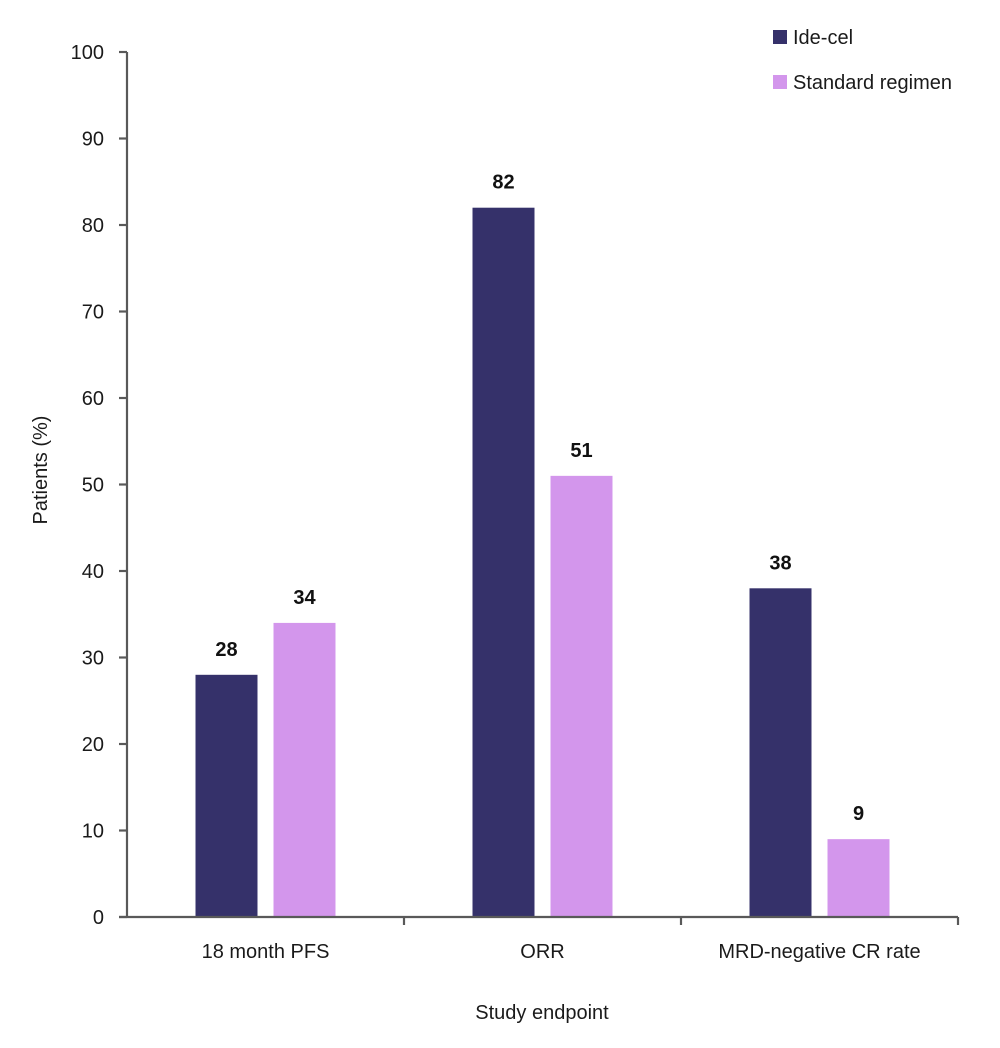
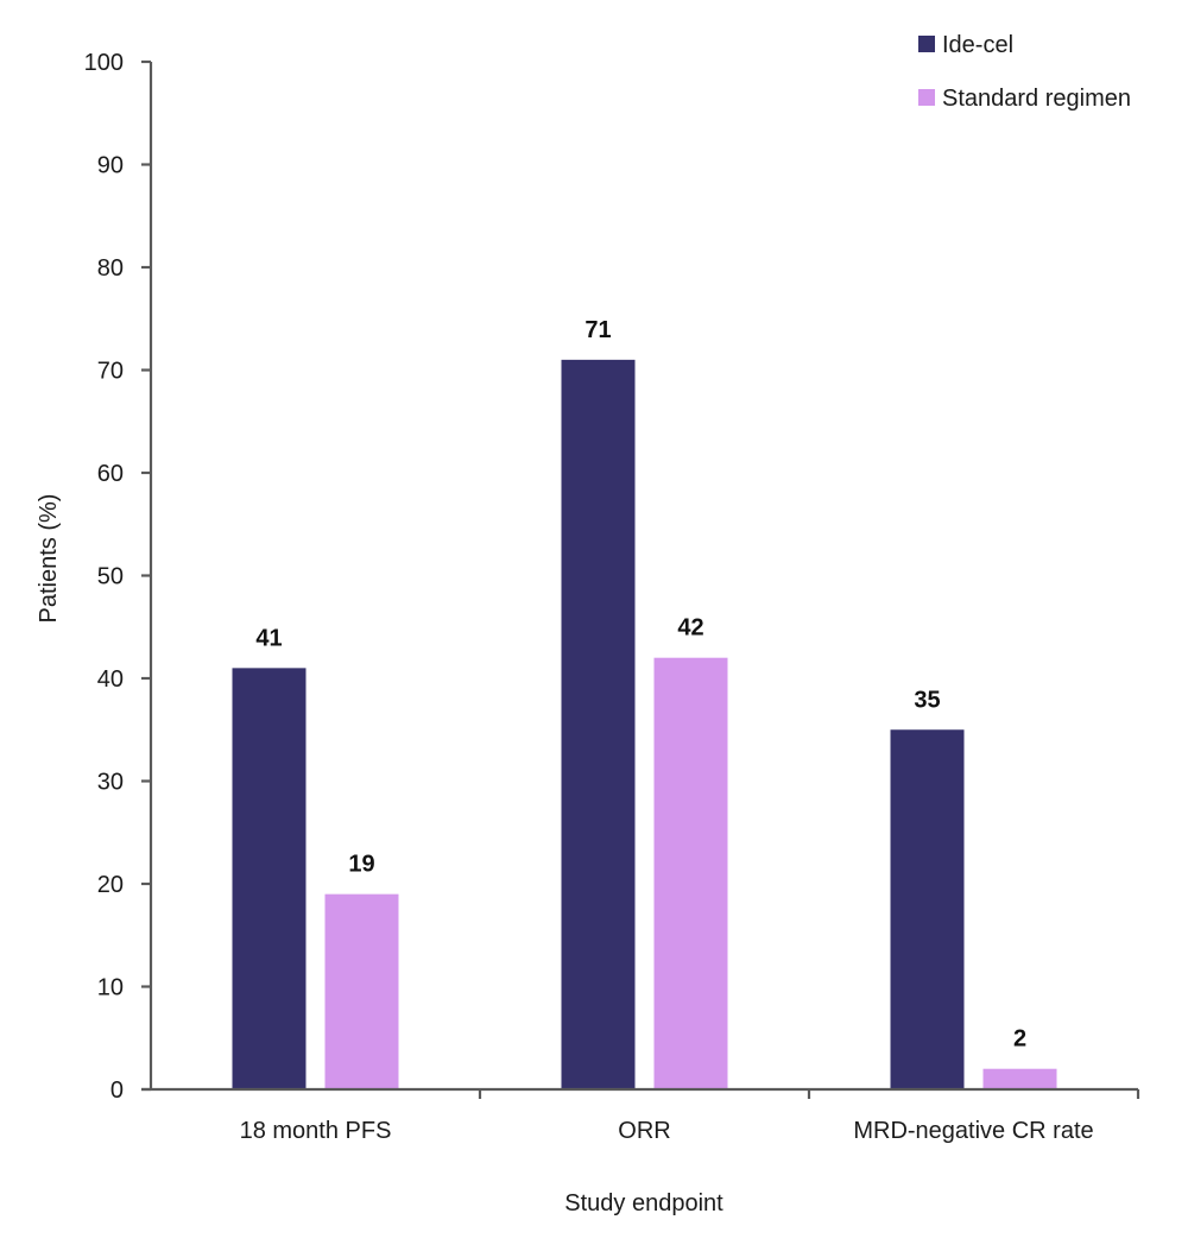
Ide-cel/18 month PFS: 28 -> 41
Standard regimen/18 month PFS: 34 -> 19
Ide-cel/ORR: 82 -> 71
Standard regimen/ORR: 51 -> 42
Ide-cel/MRD-negative CR rate: 38 -> 35
Standard regimen/MRD-negative CR rate: 9 -> 2
